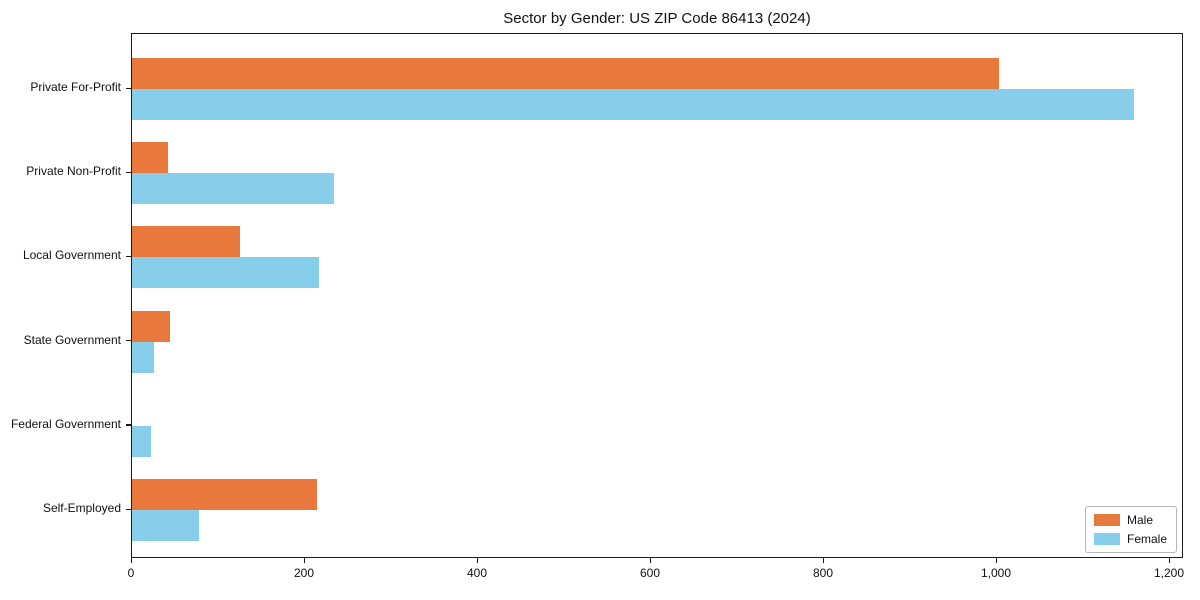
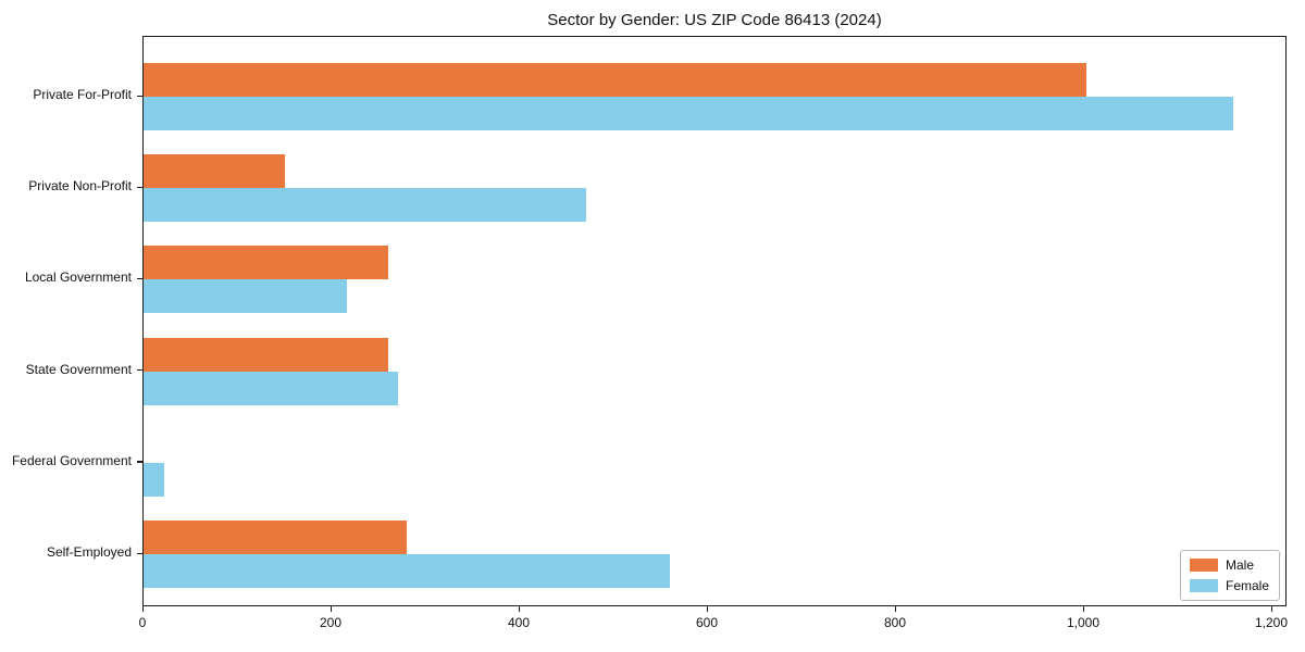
Male/Private Non-Profit: 40 -> 150
Female/Private Non-Profit: 230 -> 470
Male/Local Government: 120 -> 260
Male/State Government: 40 -> 260
Female/State Government: 20 -> 270
Male/Self-Employed: 210 -> 280
Female/Self-Employed: 80 -> 560
